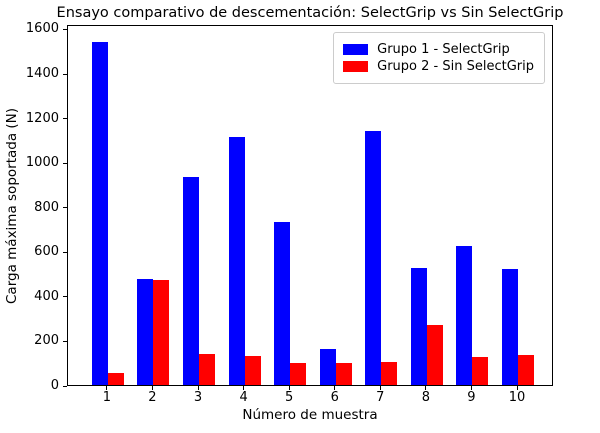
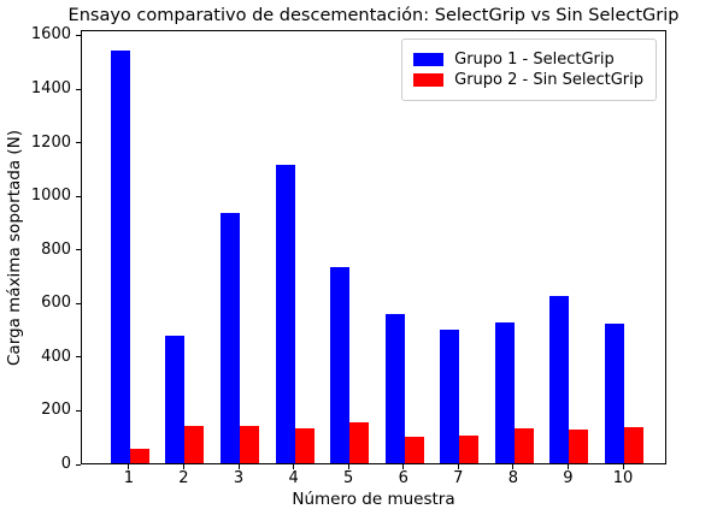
Grupo 2 - Sin SelectGrip/2: 470 -> 140
Grupo 2 - Sin SelectGrip/5: 100 -> 150
Grupo 1 - SelectGrip/6: 160 -> 560
Grupo 1 - SelectGrip/7: 1140 -> 500
Grupo 2 - Sin SelectGrip/8: 270 -> 130
